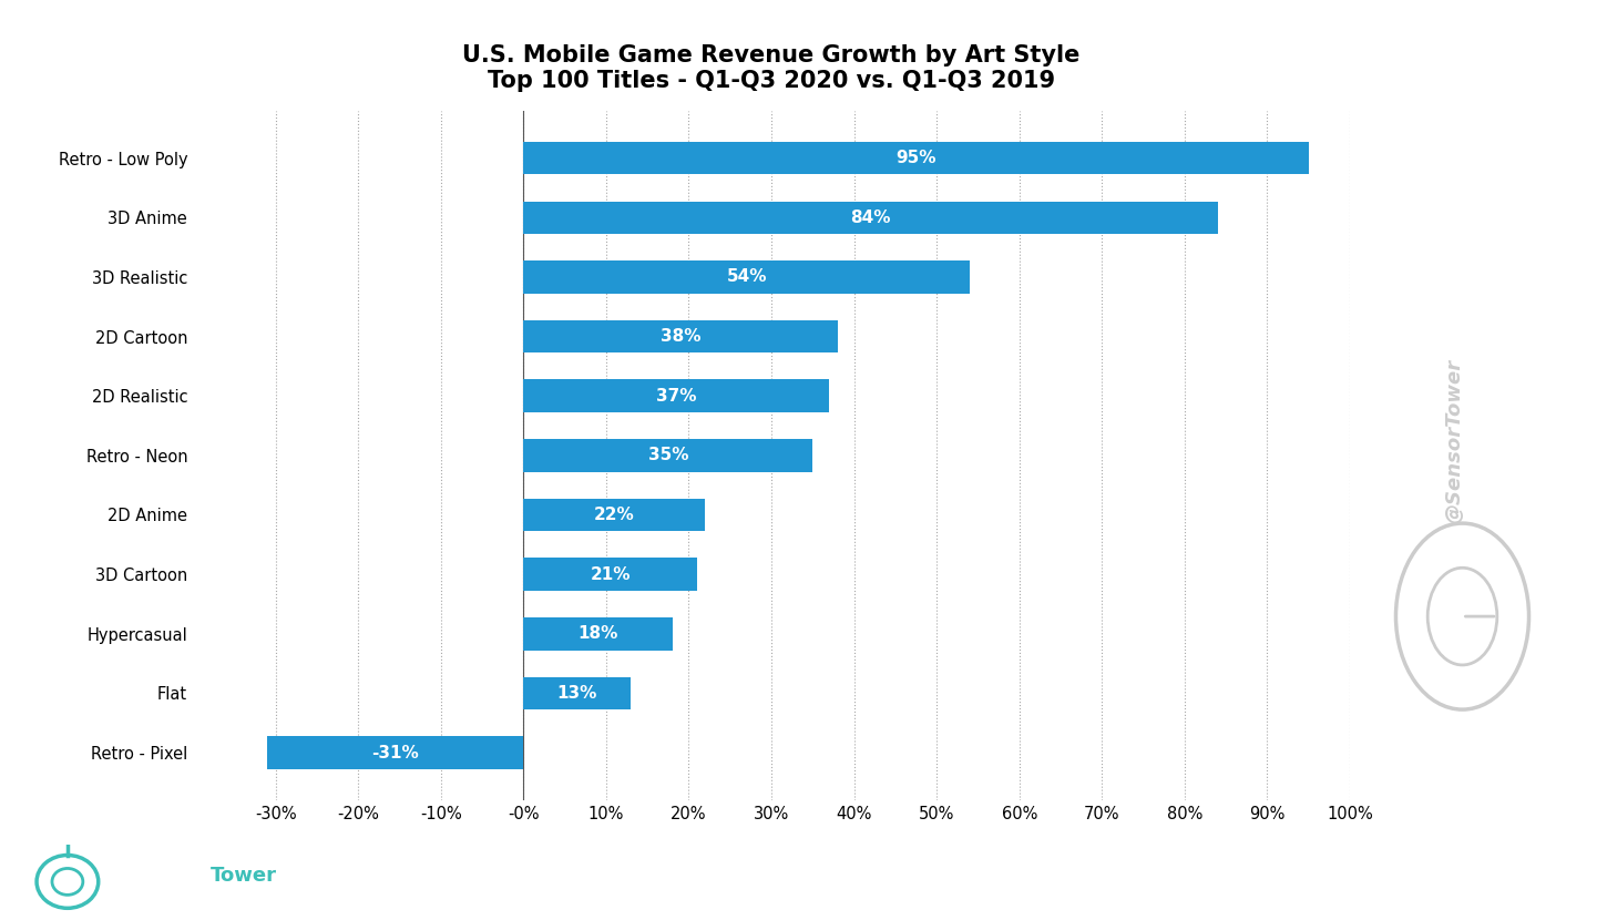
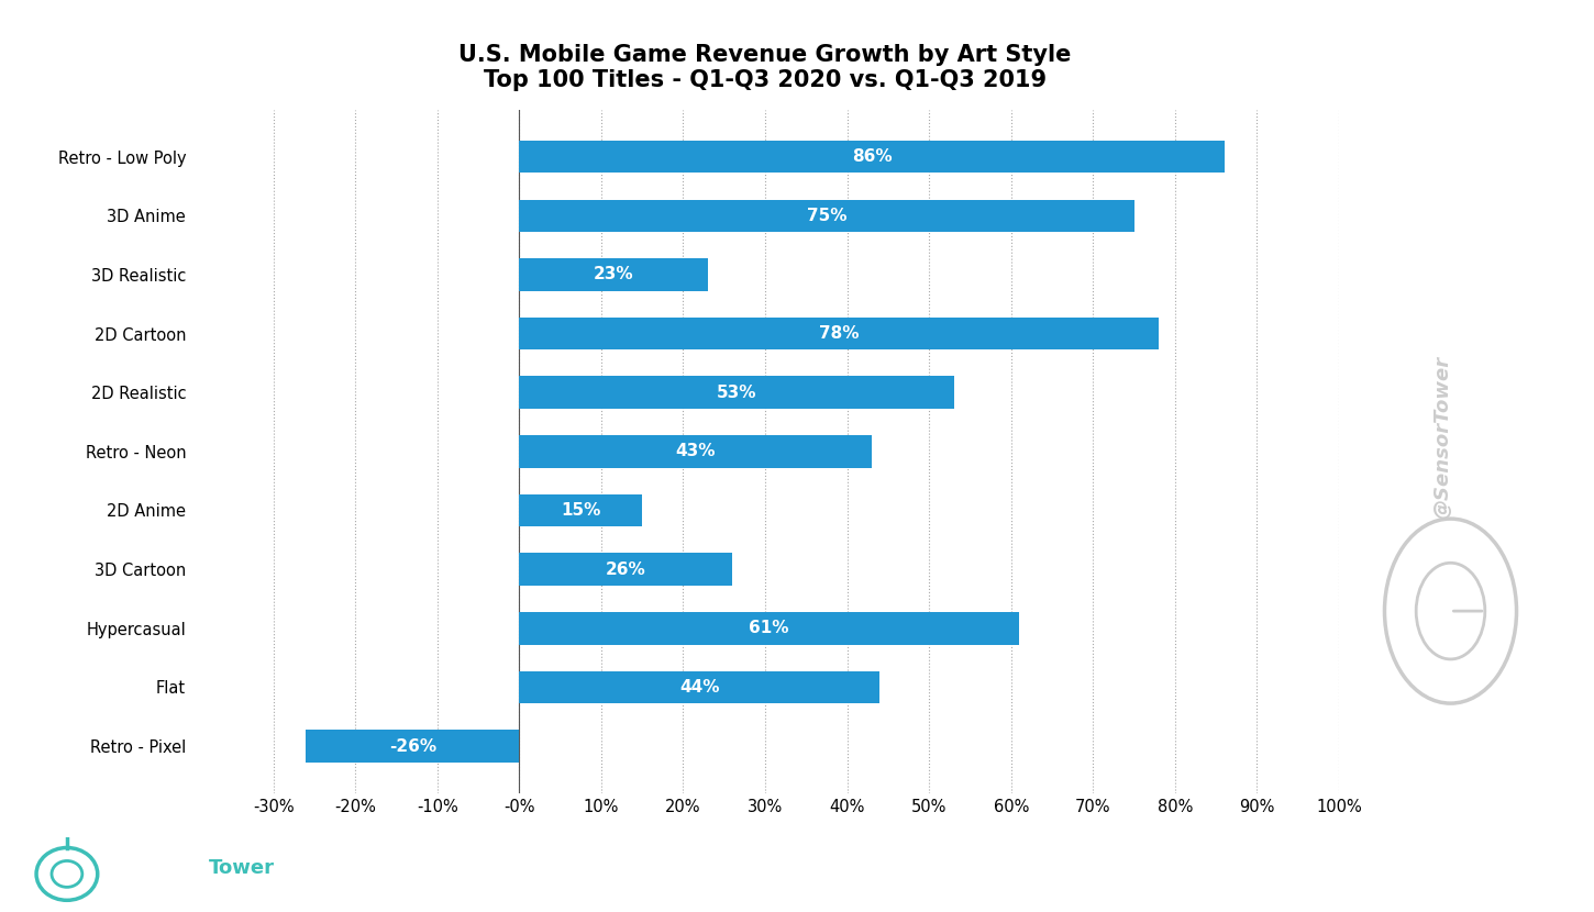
Retro - Low Poly: 95% -> 86%
3D Anime: 84% -> 75%
3D Realistic: 54% -> 23%
2D Cartoon: 38% -> 78%
2D Realistic: 37% -> 53%
Retro - Neon: 35% -> 43%
2D Anime: 22% -> 15%
3D Cartoon: 21% -> 26%
Hypercasual: 18% -> 61%
Flat: 13% -> 44%
Retro - Pixel: -31% -> -26%
